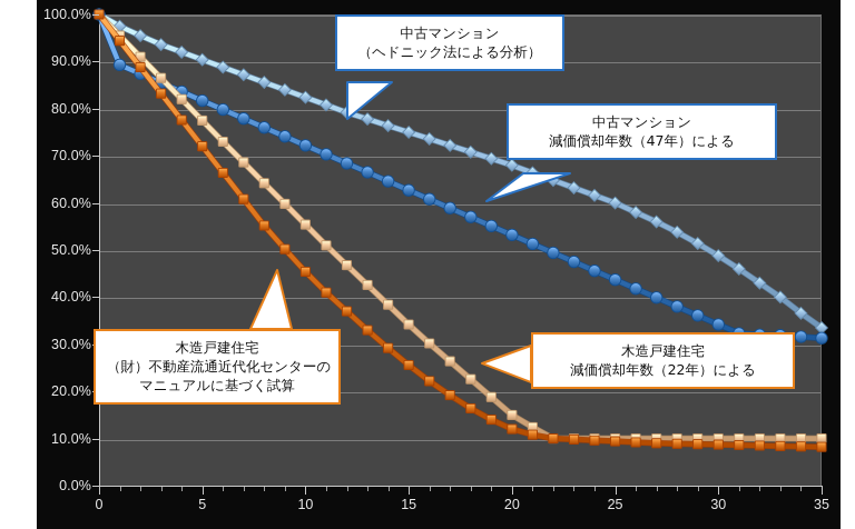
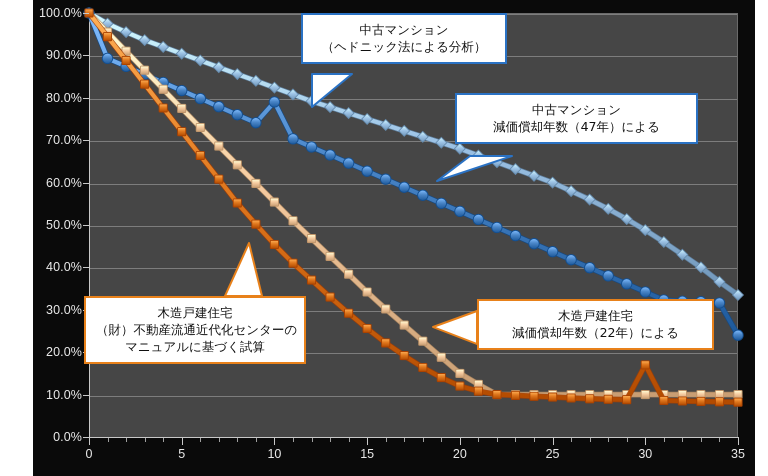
中古マンション 減価償却年数（47年）による/10: 72% -> 79%
木造戸建住宅 減価償却年数（22年）による/30: 9% -> 17%
中古マンション 減価償却年数（47年）による/35: 31% -> 24%
